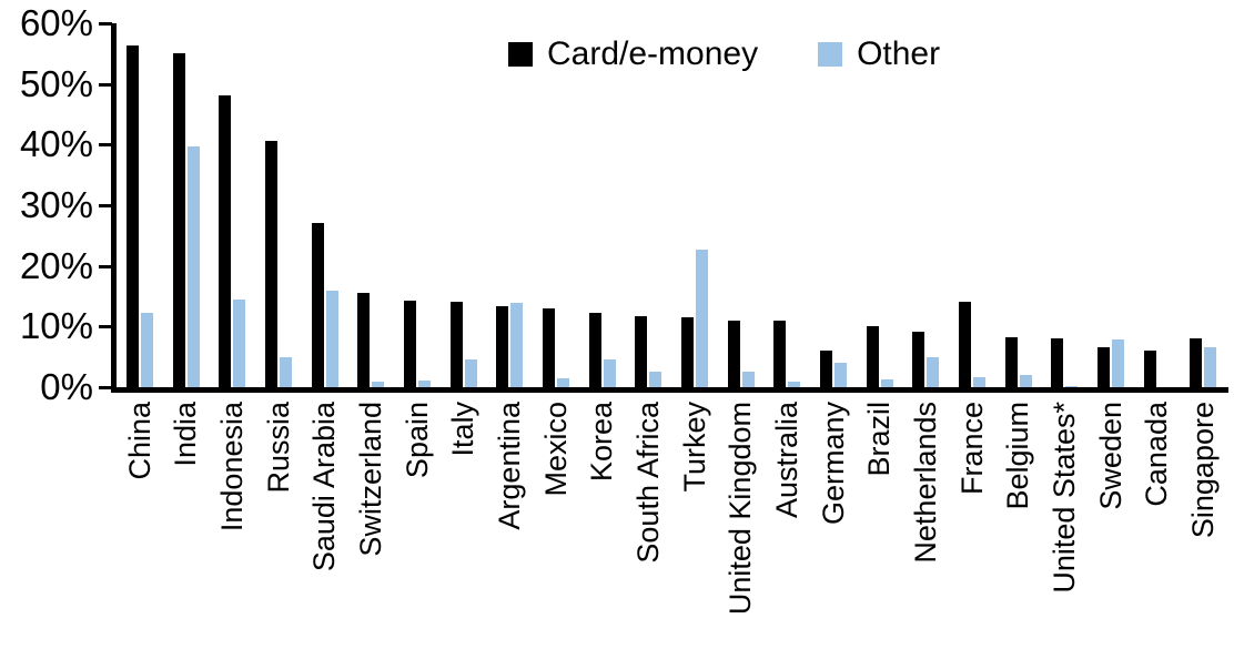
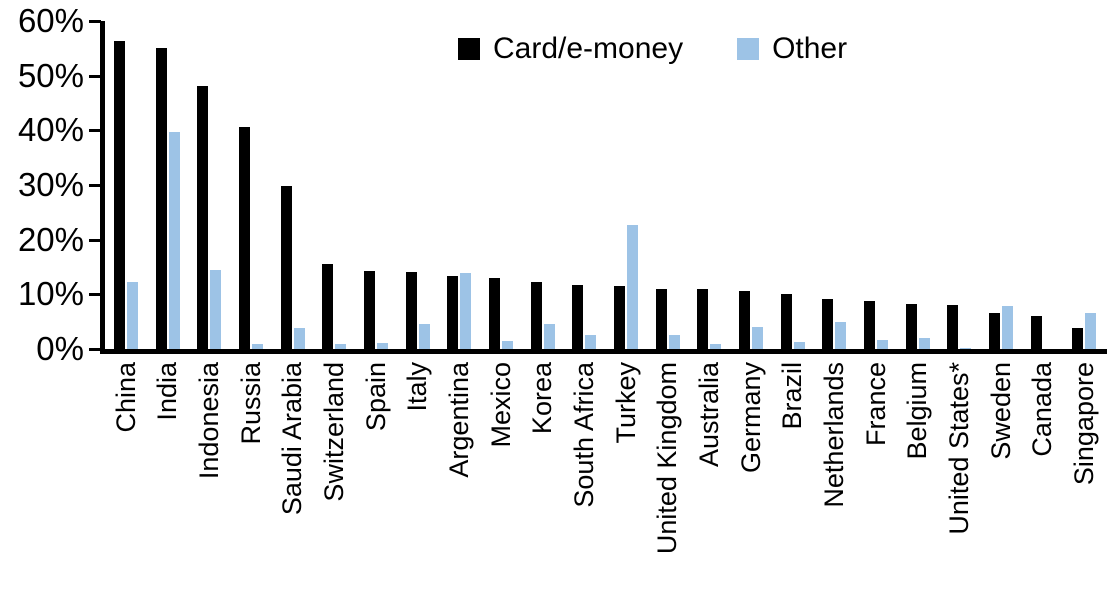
Other/Russia: 5% -> 1%
Card/e-money/Saudi Arabia: 27% -> 30%
Other/Saudi Arabia: 16% -> 4%
Card/e-money/Germany: 6% -> 11%
Card/e-money/France: 14% -> 9%
Card/e-money/Singapore: 8% -> 4%
